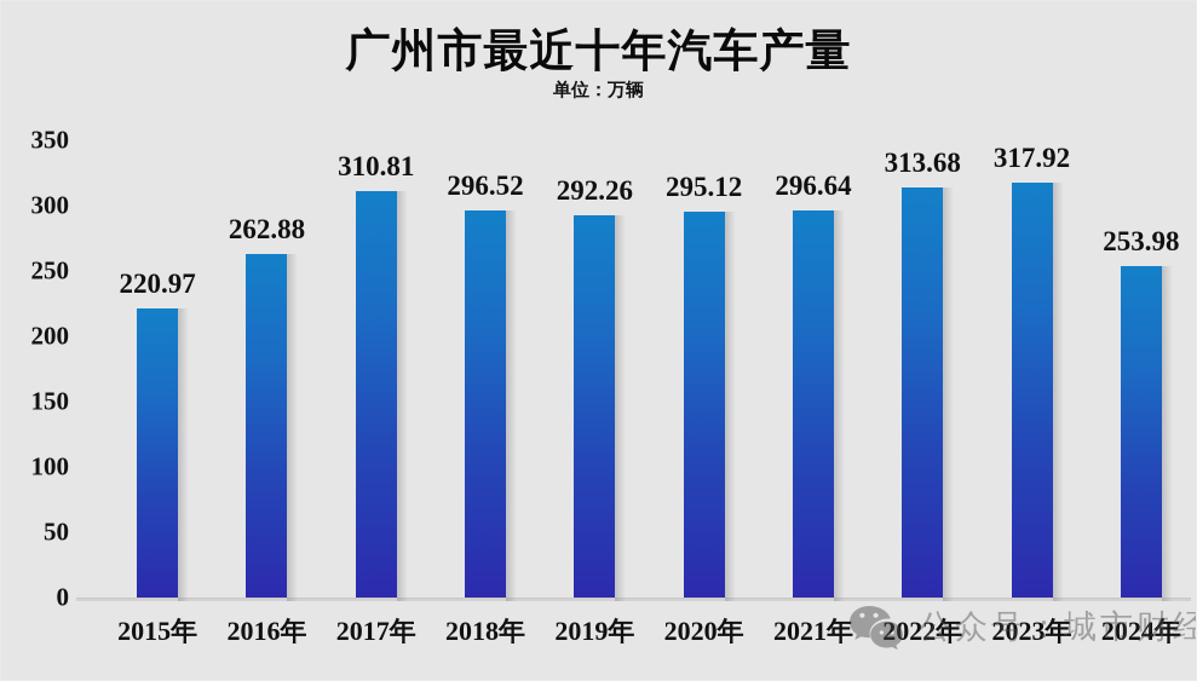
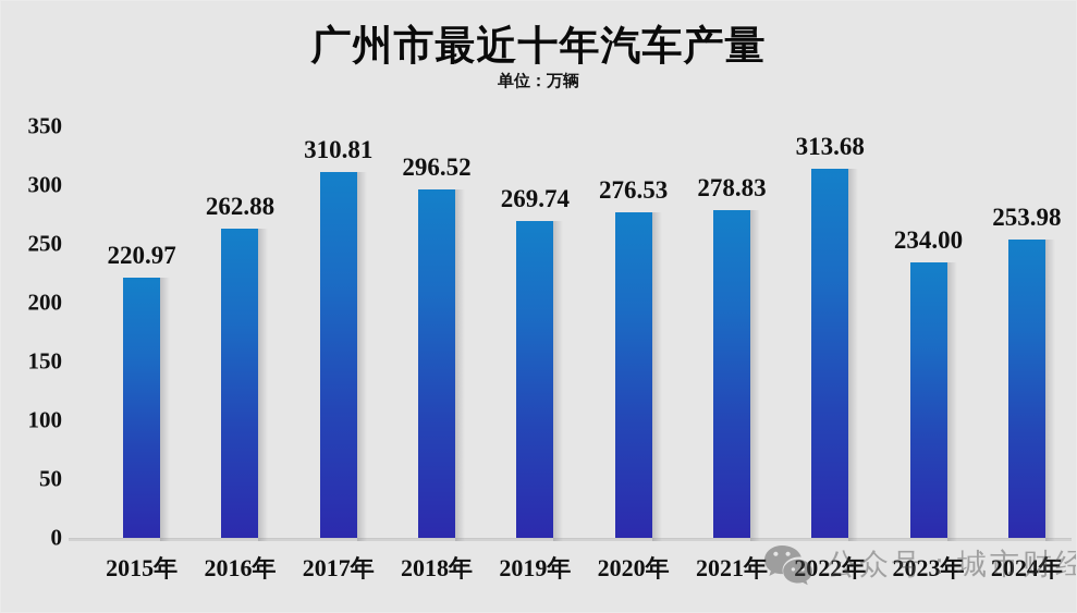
2019年: 292.26 -> 269.74
2020年: 295.12 -> 276.53
2021年: 296.64 -> 278.83
2023年: 317.92 -> 234.00
